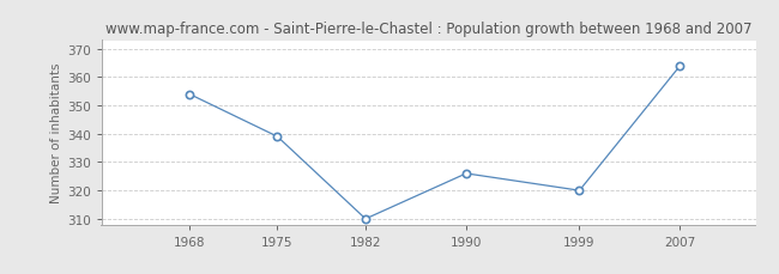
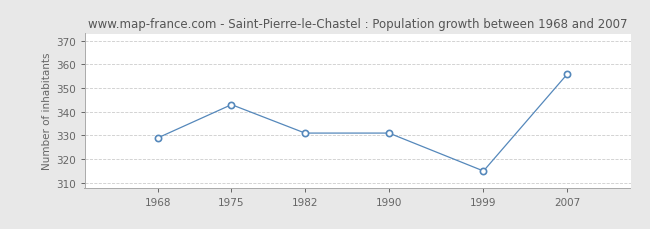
1968: 354 -> 329
1975: 339 -> 343
1982: 310 -> 331
1990: 326 -> 331
1999: 320 -> 315
2007: 364 -> 356
